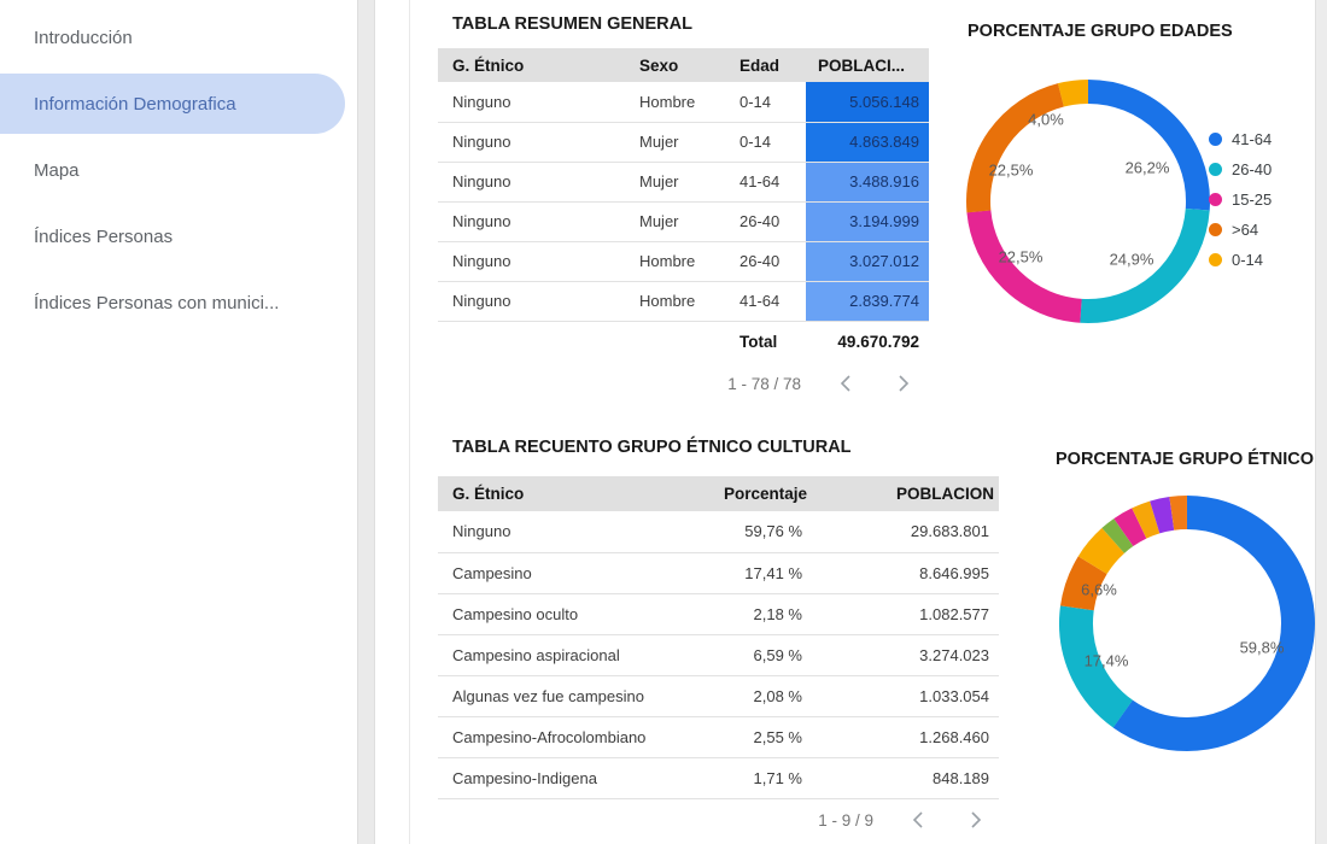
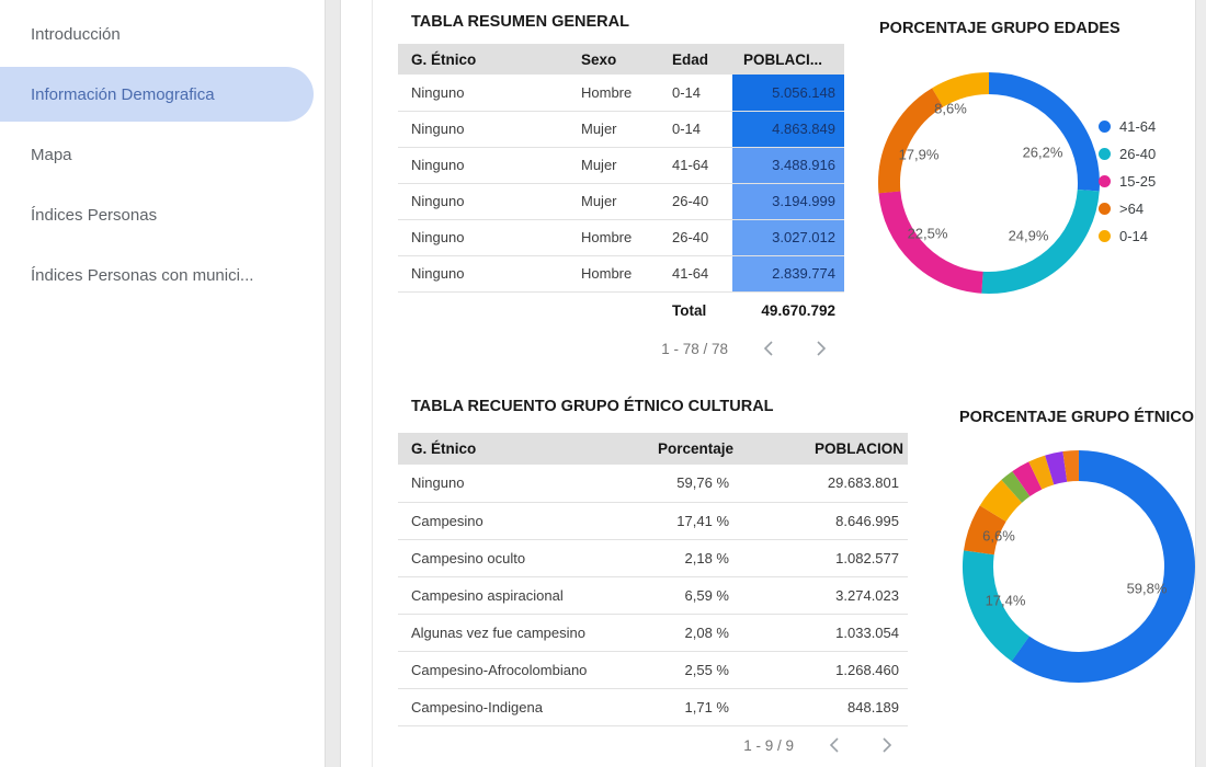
PORCENTAJE GRUPO EDADES/>64: 22,5% -> 17,9%
PORCENTAJE GRUPO EDADES/0-14: 4,0% -> 8,6%
